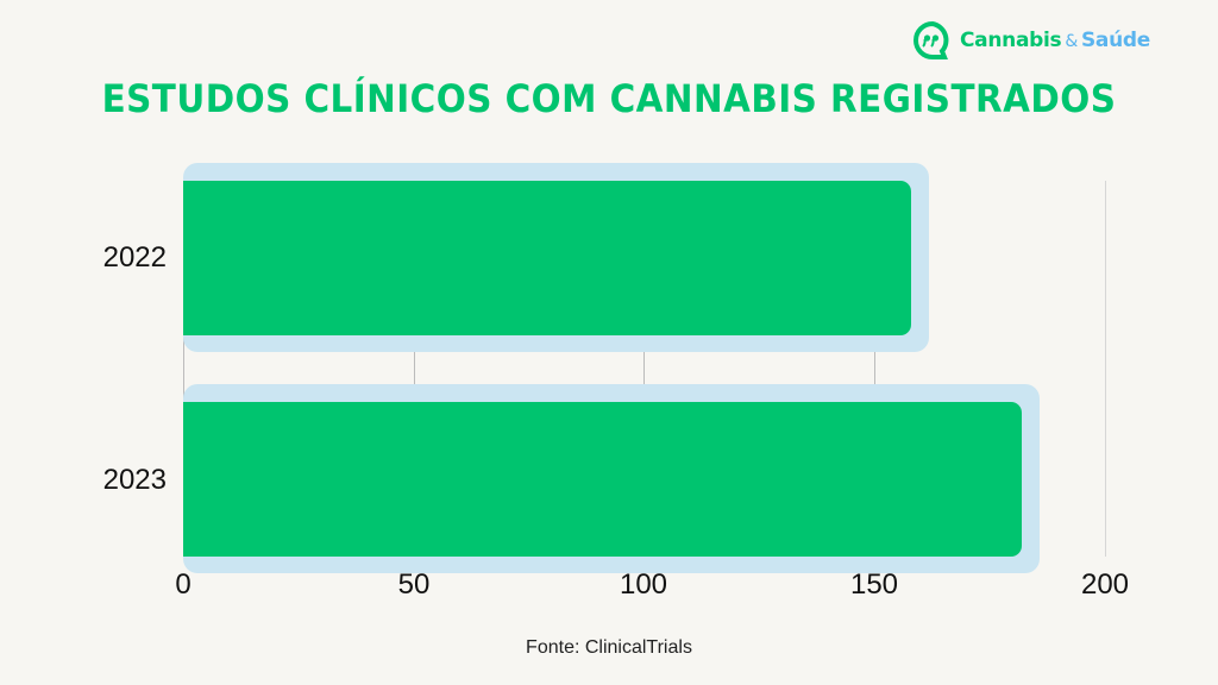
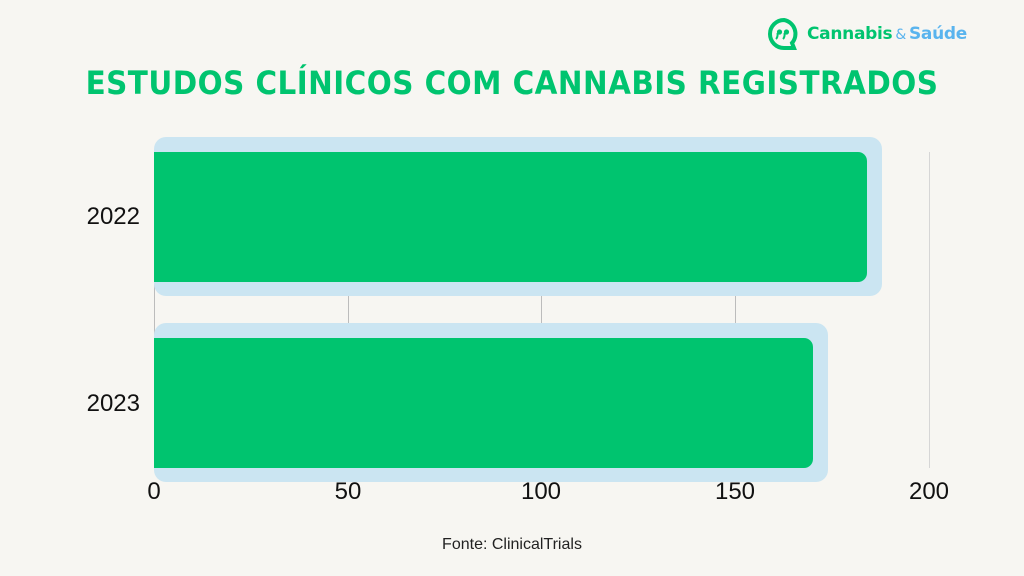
2022: 158 -> 184
2023: 182 -> 170
